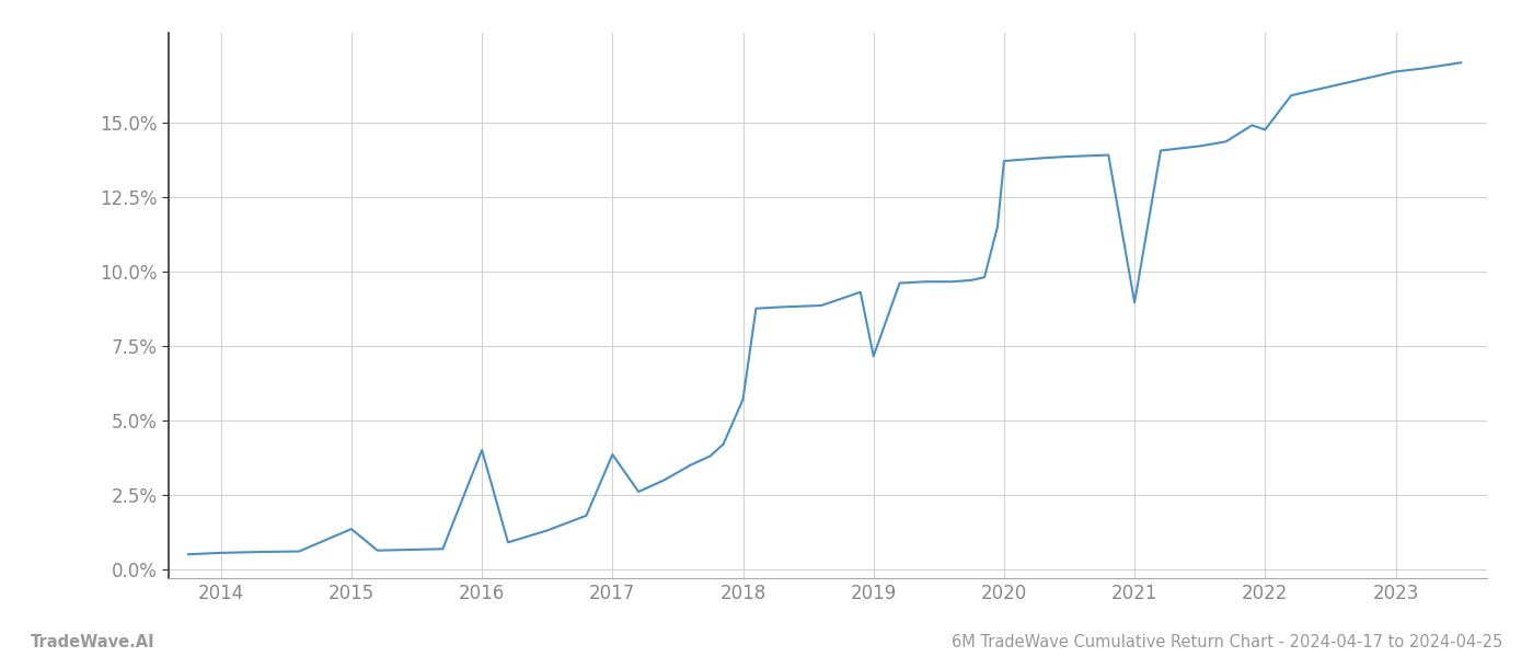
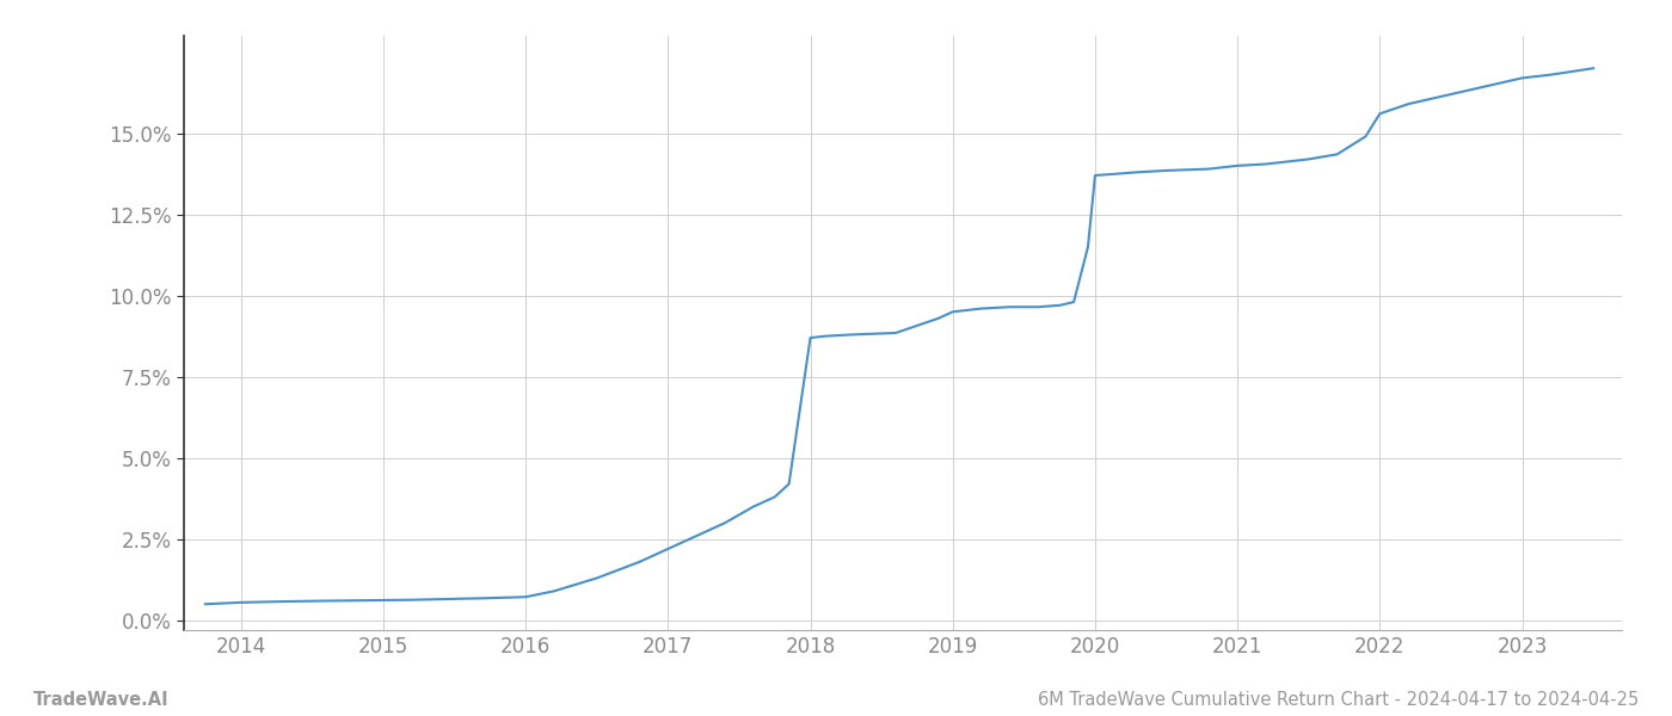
2015: 1.35% -> 0.62%
2016: 4.00% -> 0.72%
2017: 3.85% -> 2.20%
2018: 5.70% -> 8.70%
2019: 7.15% -> 9.50%
2021: 8.95% -> 14.00%
2022: 14.75% -> 15.60%
